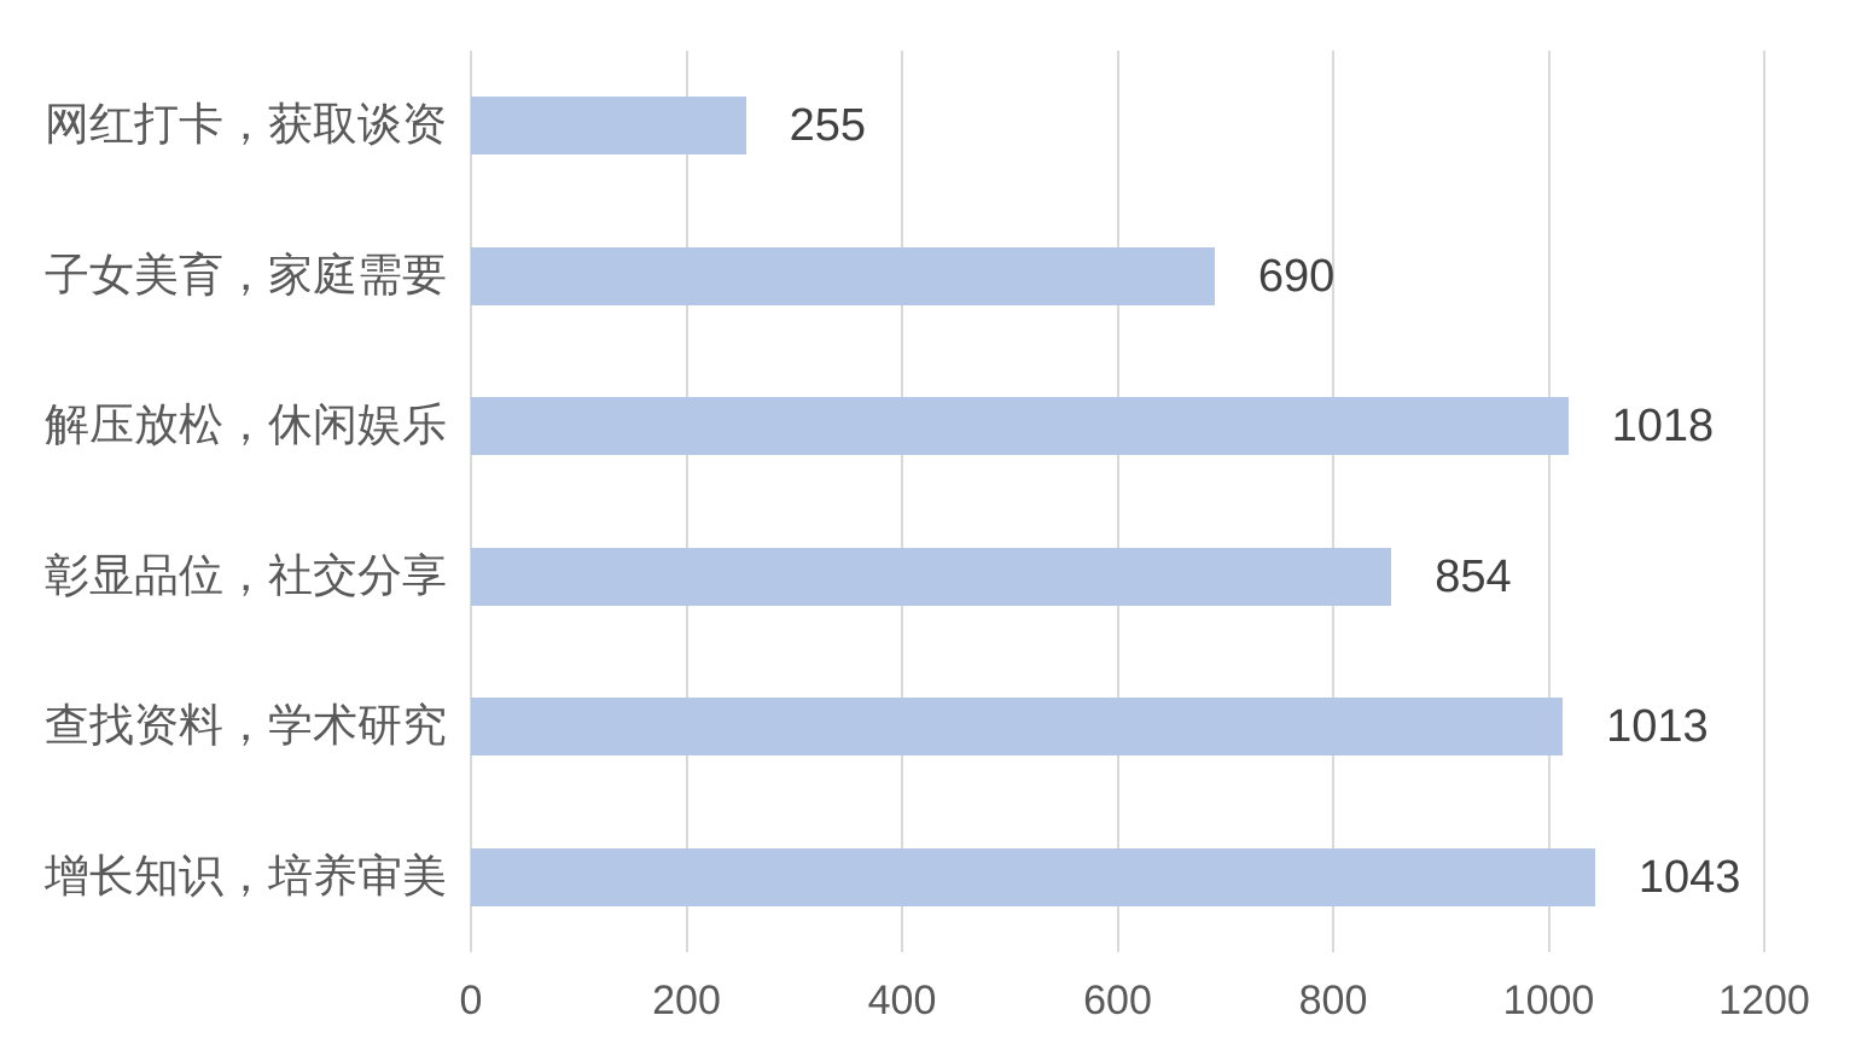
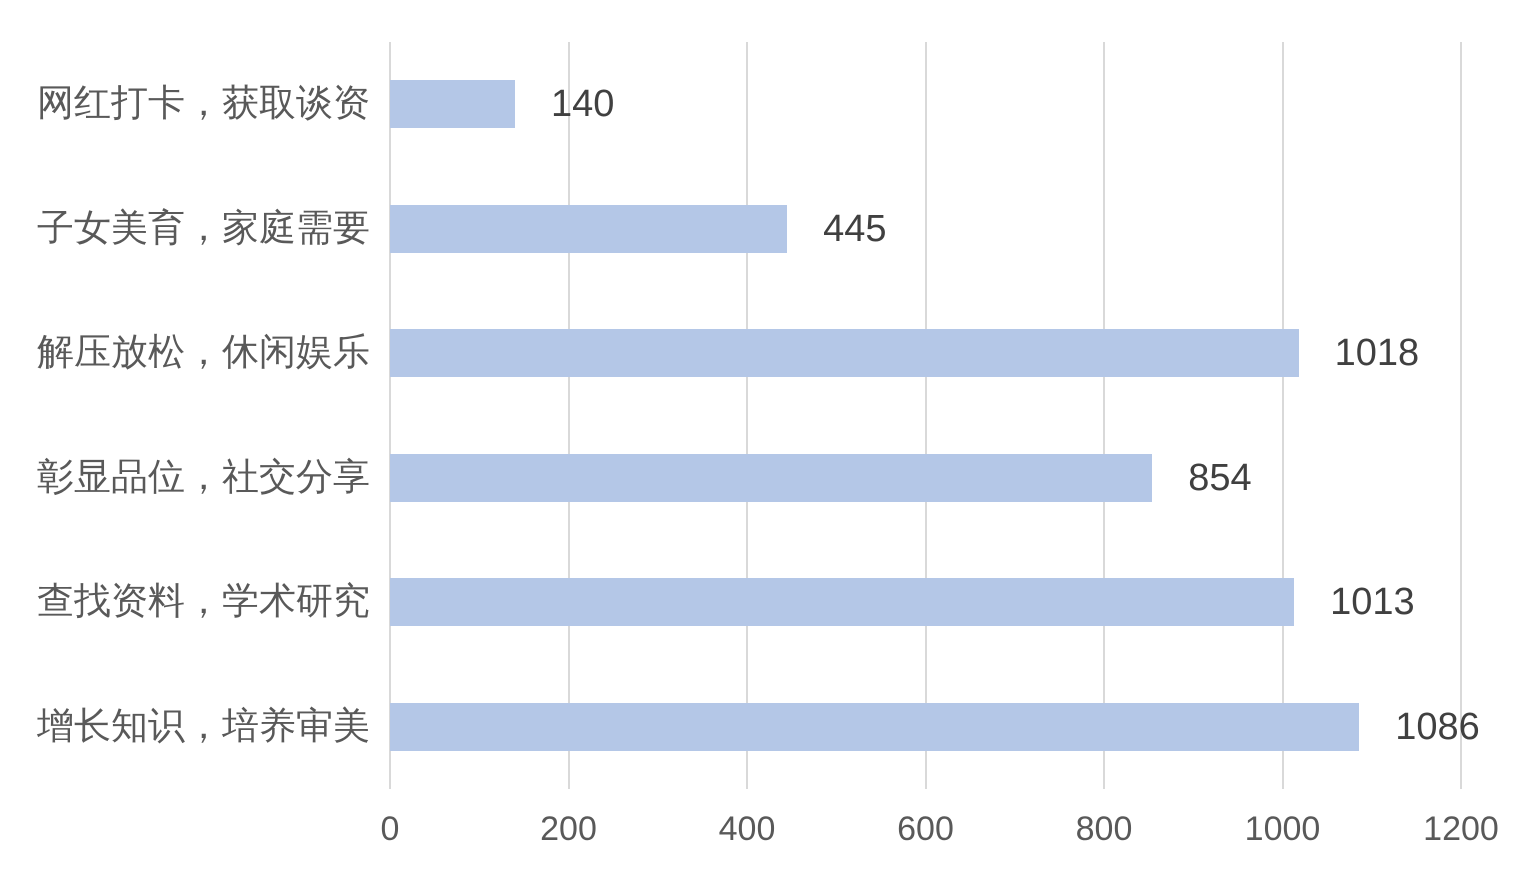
网红打卡，获取谈资: 255 -> 140
子女美育，家庭需要: 690 -> 445
增长知识，培养审美: 1043 -> 1086
